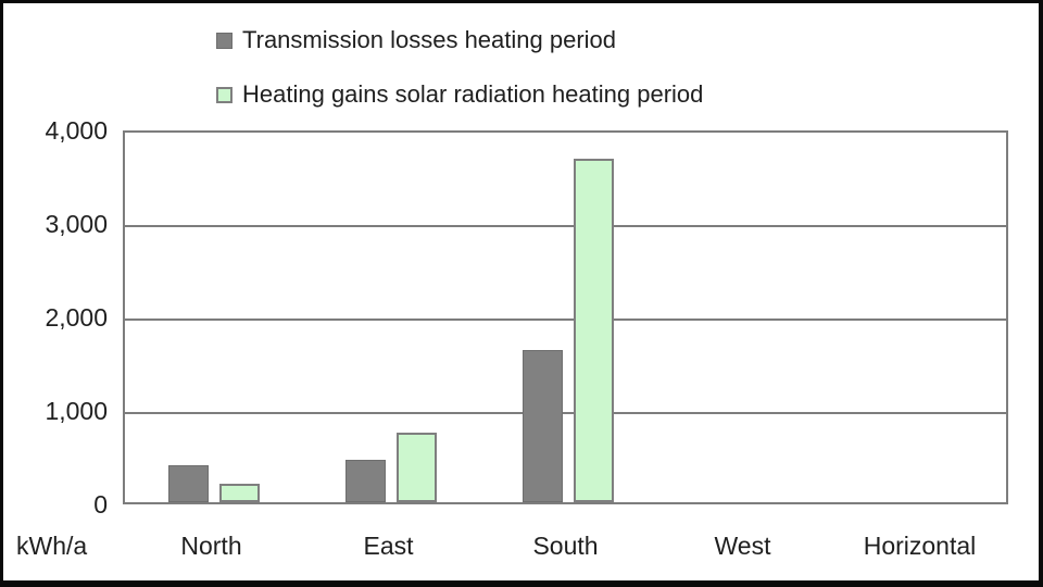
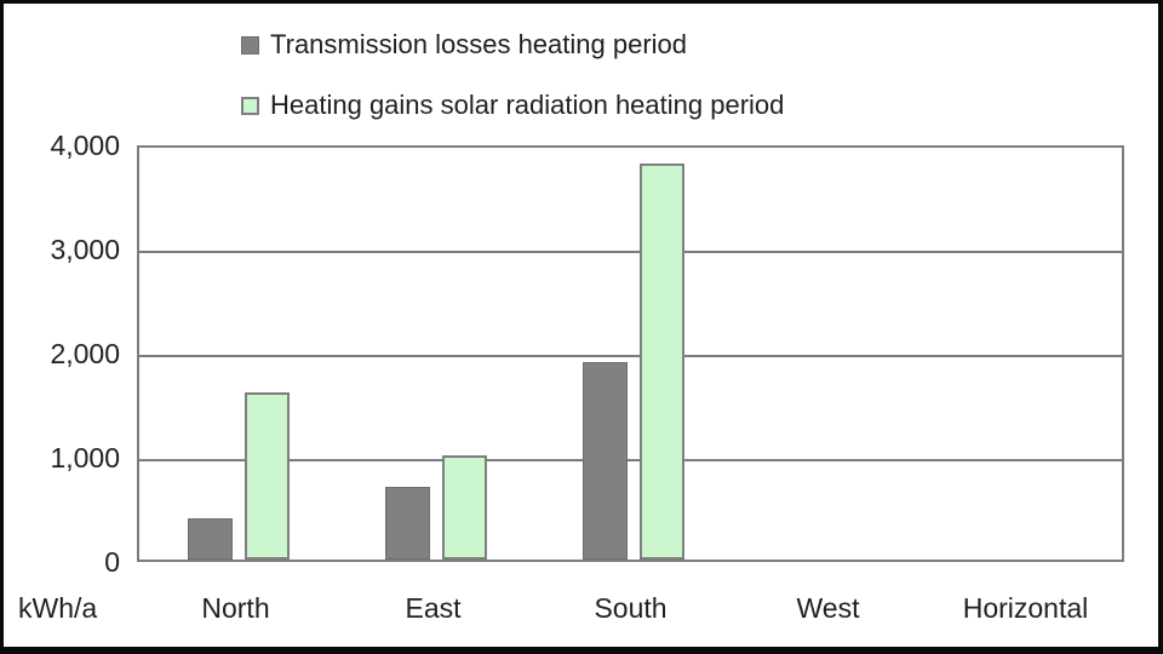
Heating gains solar radiation heating period/North: 200 -> 1600
Transmission losses heating period/East: 400 -> 700
Heating gains solar radiation heating period/East: 700 -> 1000
Transmission losses heating period/South: 1600 -> 1900
Heating gains solar radiation heating period/South: 3700 -> 3800
